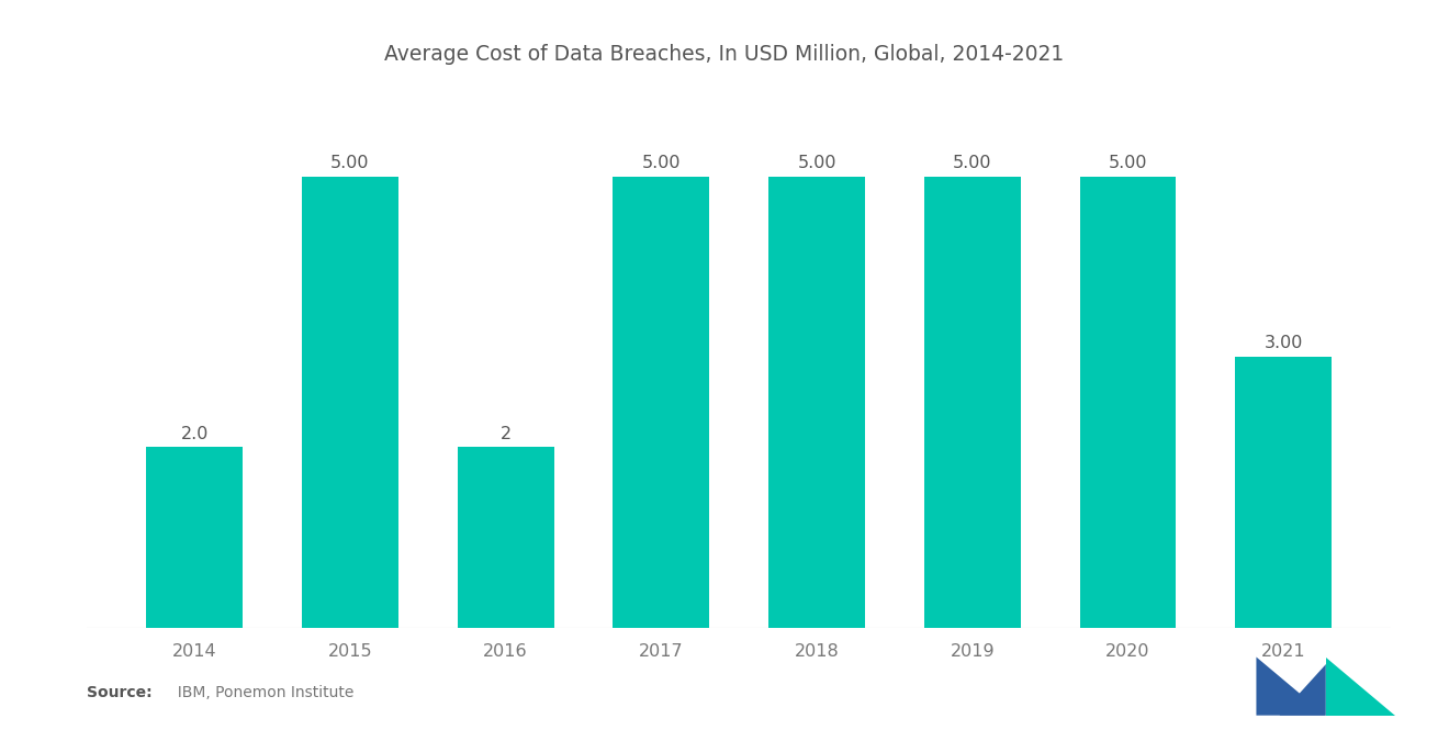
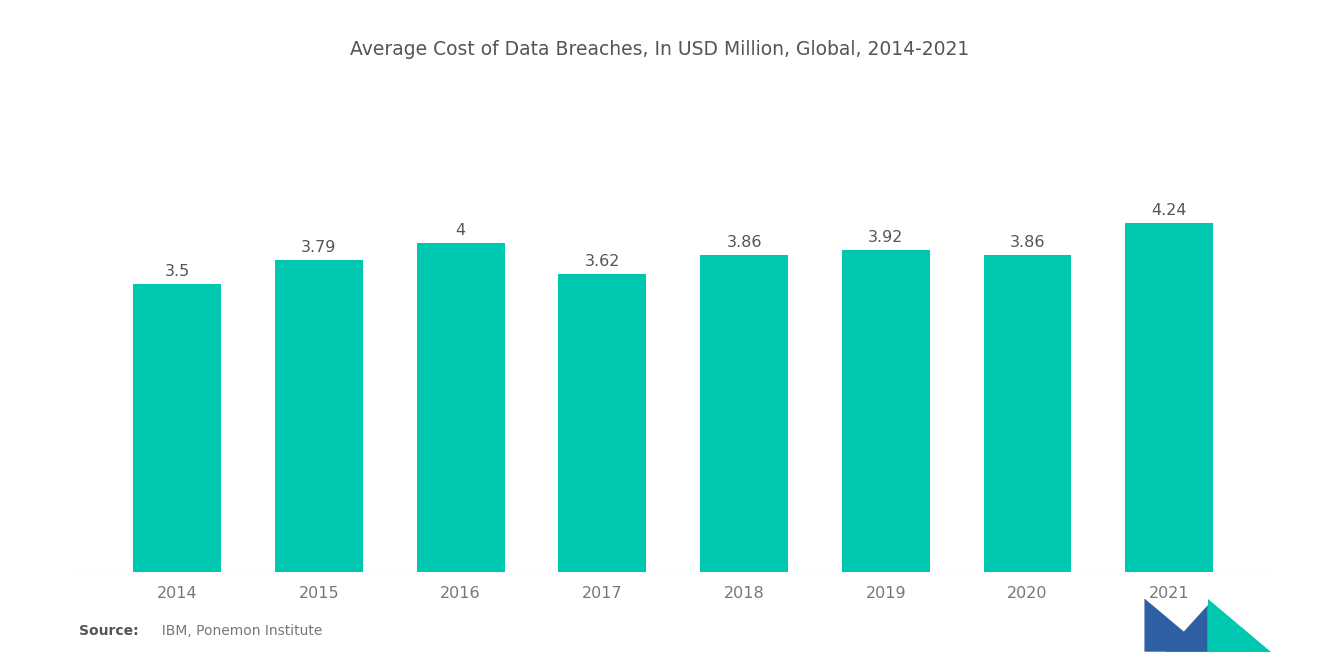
2014: 2 -> 4
2015: 5.00 -> 3.79
2016: 2 -> 4
2017: 5.00 -> 3.62
2018: 5.00 -> 3.86
2019: 5.00 -> 3.92
2020: 5.00 -> 3.86
2021: 3.00 -> 4.24
